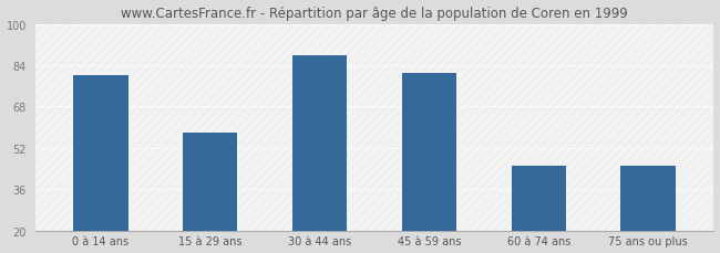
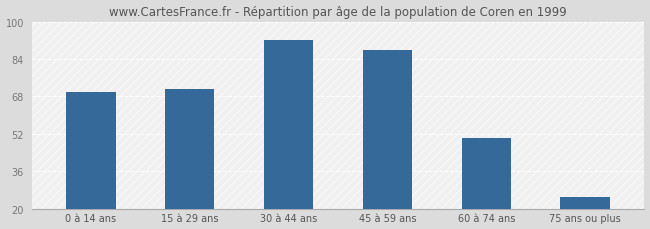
0 à 14 ans: 80 -> 70
15 à 29 ans: 58 -> 71
30 à 44 ans: 88 -> 92
45 à 59 ans: 81 -> 88
60 à 74 ans: 45 -> 50
75 ans ou plus: 45 -> 25
